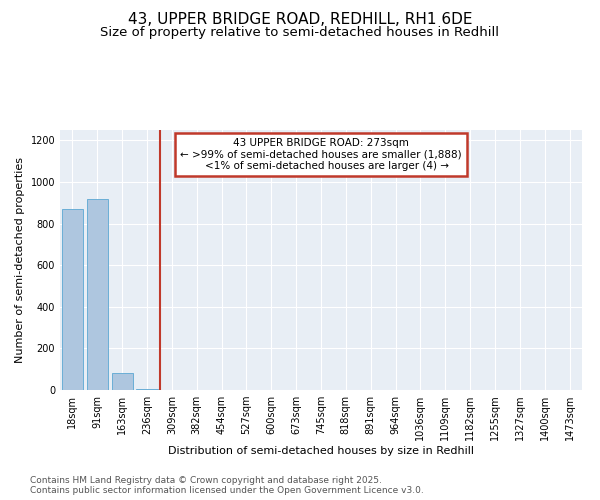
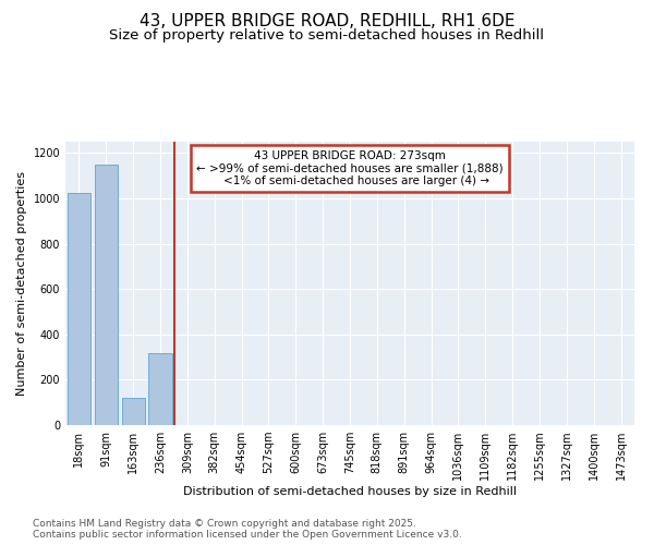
18sqm: 870 -> 1025
91sqm: 920 -> 1150
163sqm: 80 -> 120
236sqm: 5 -> 315
